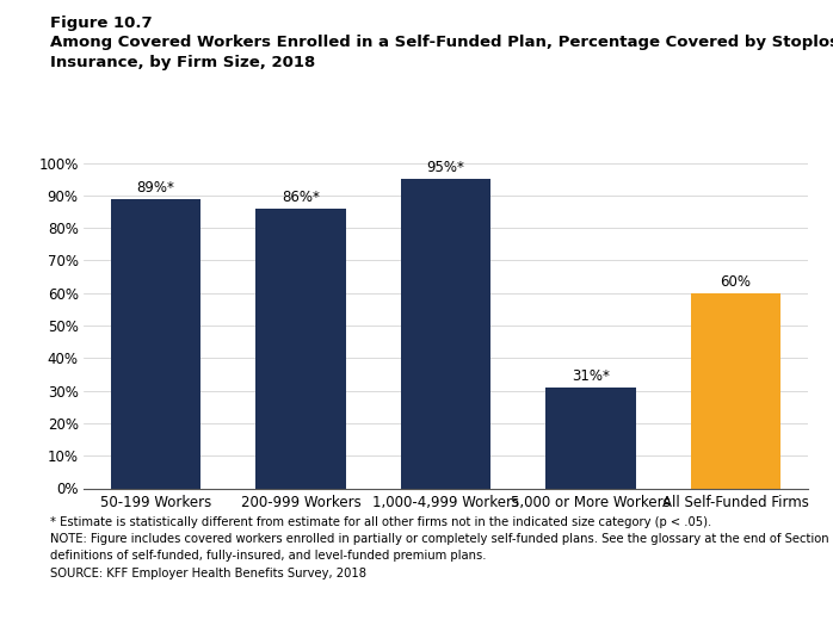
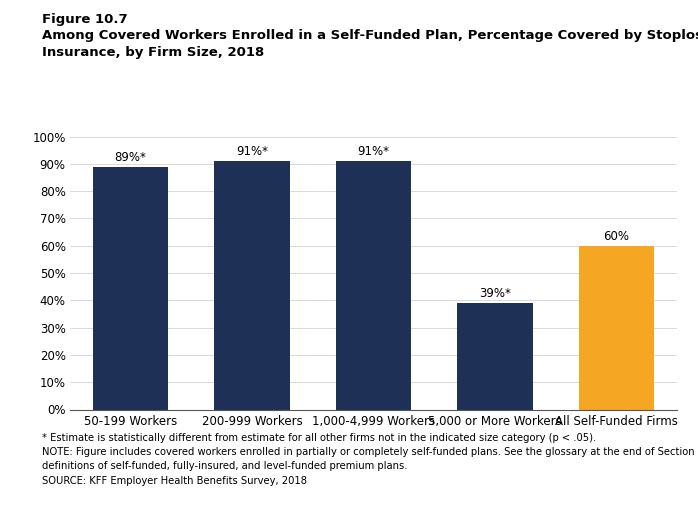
200-999 Workers: 86%* -> 91%*
1,000-4,999 Workers: 95%* -> 91%*
5,000 or More Workers: 31%* -> 39%*
